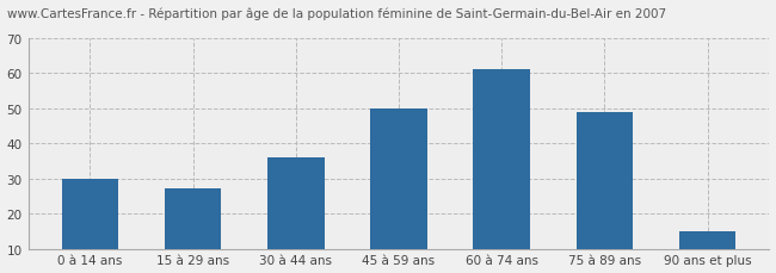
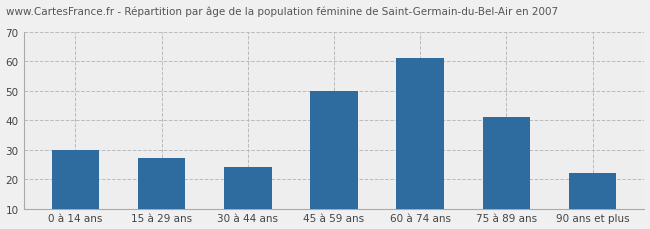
30 à 44 ans: 36 -> 24
75 à 89 ans: 49 -> 41
90 ans et plus: 15 -> 22
